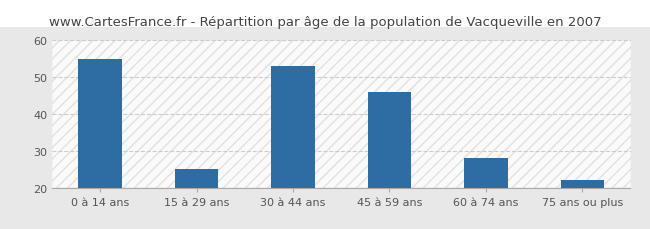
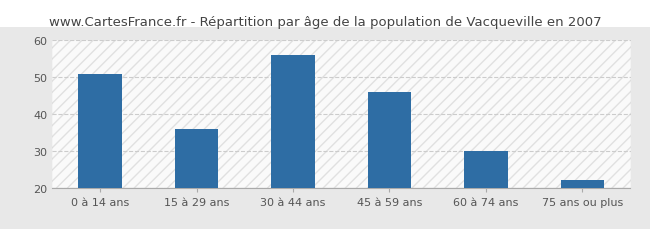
0 à 14 ans: 55 -> 51
15 à 29 ans: 25 -> 36
30 à 44 ans: 53 -> 56
60 à 74 ans: 28 -> 30
